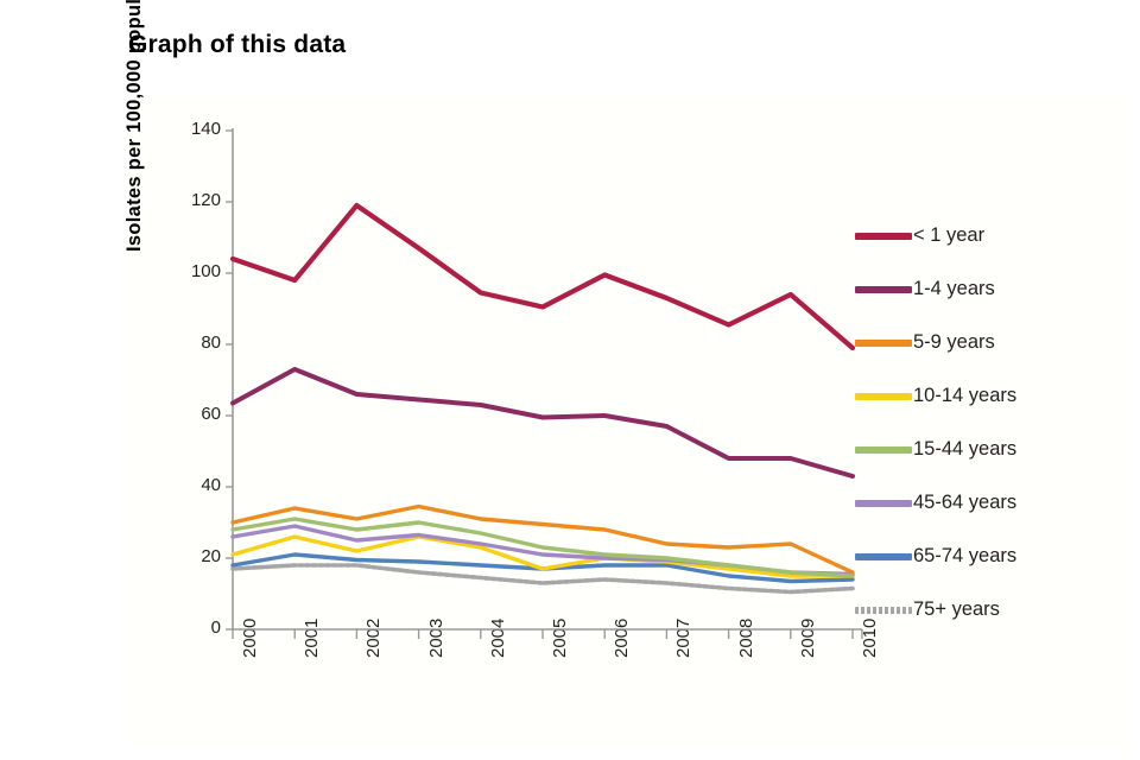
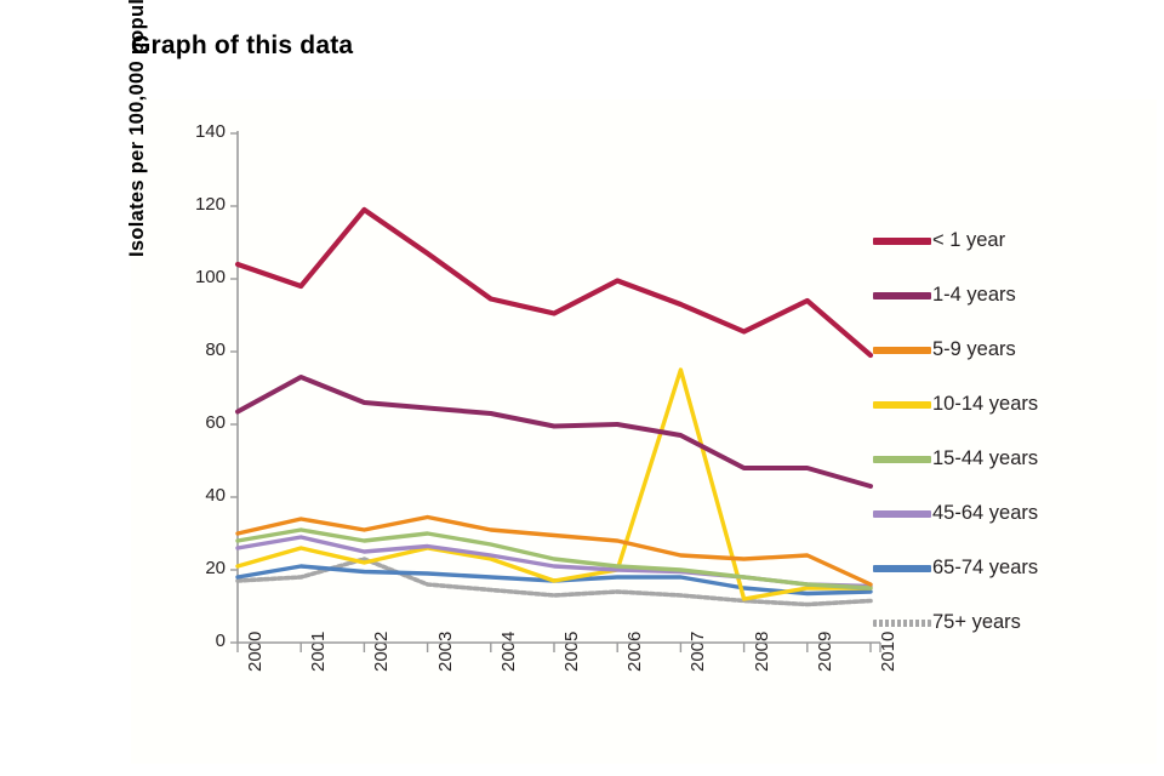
75+ years/2002: 18 -> 23
10-14 years/2007: 19 -> 75
10-14 years/2008: 17 -> 12
